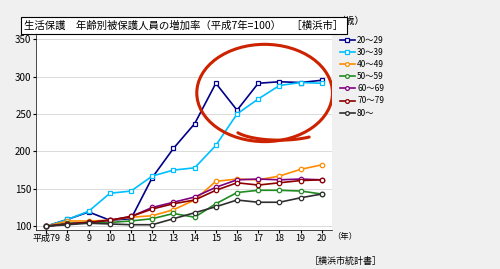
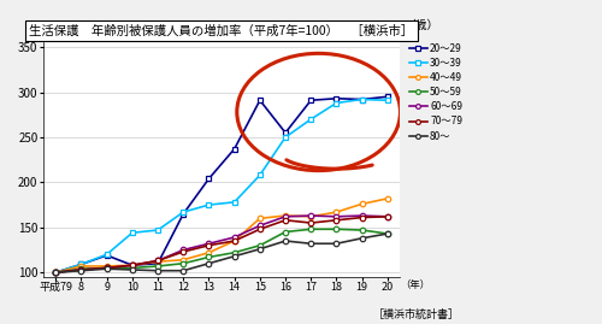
50～59/14: 112 -> 122
